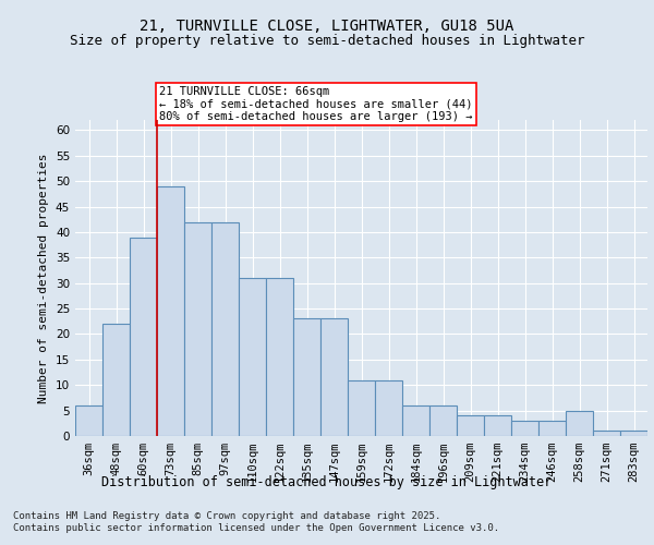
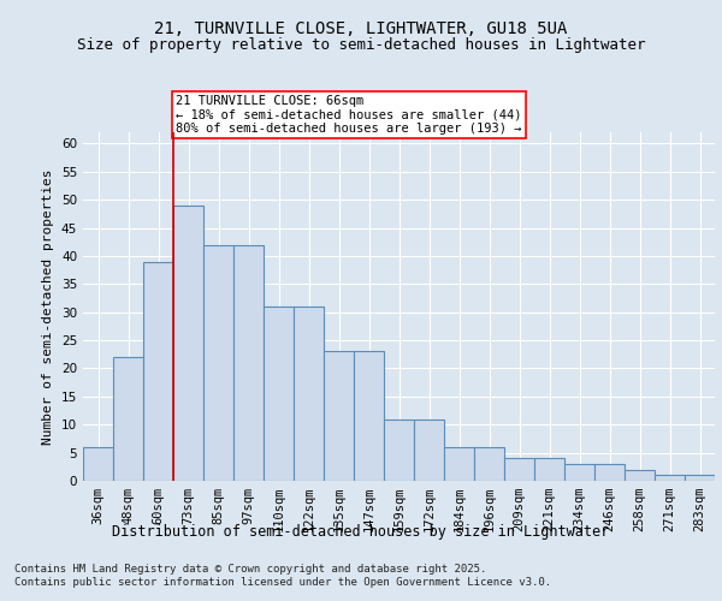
258sqm: 5 -> 2
